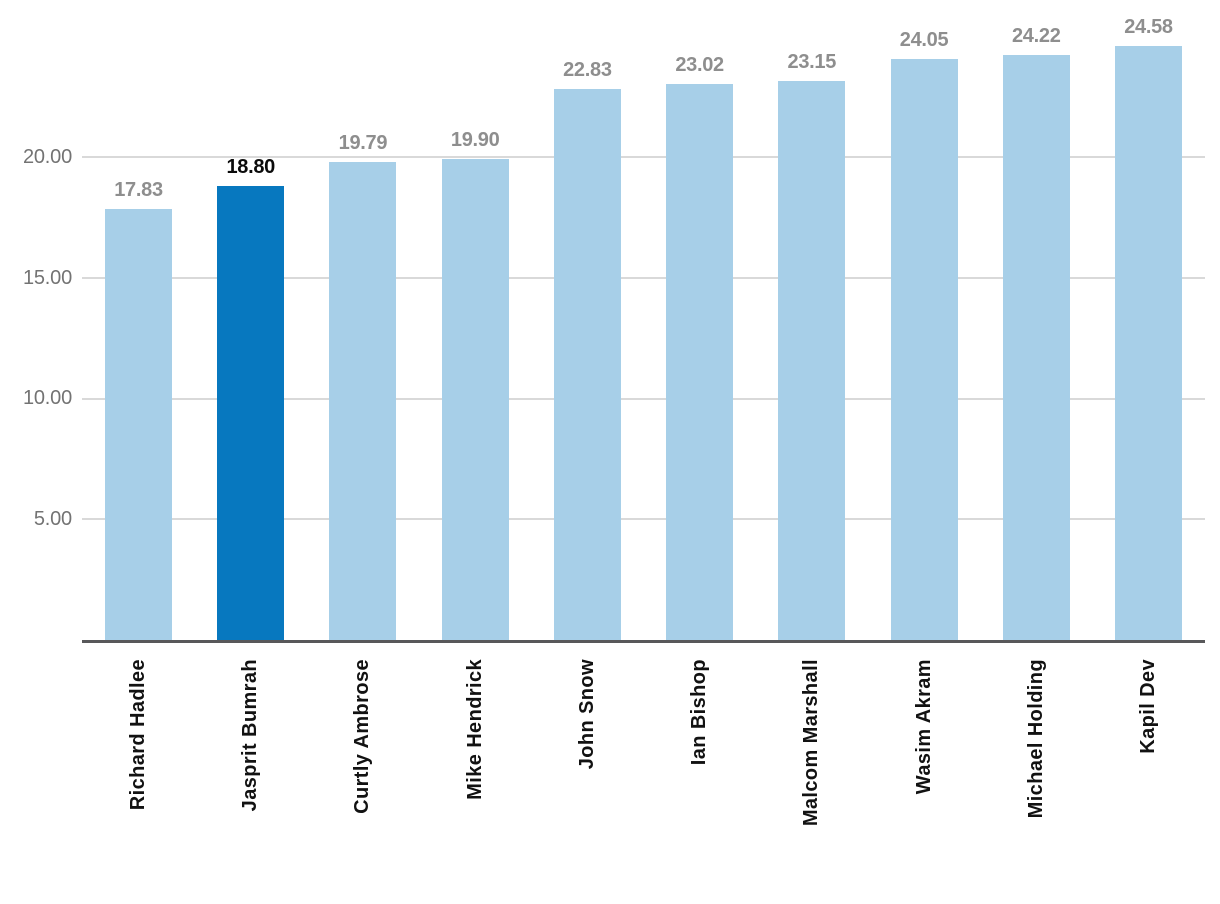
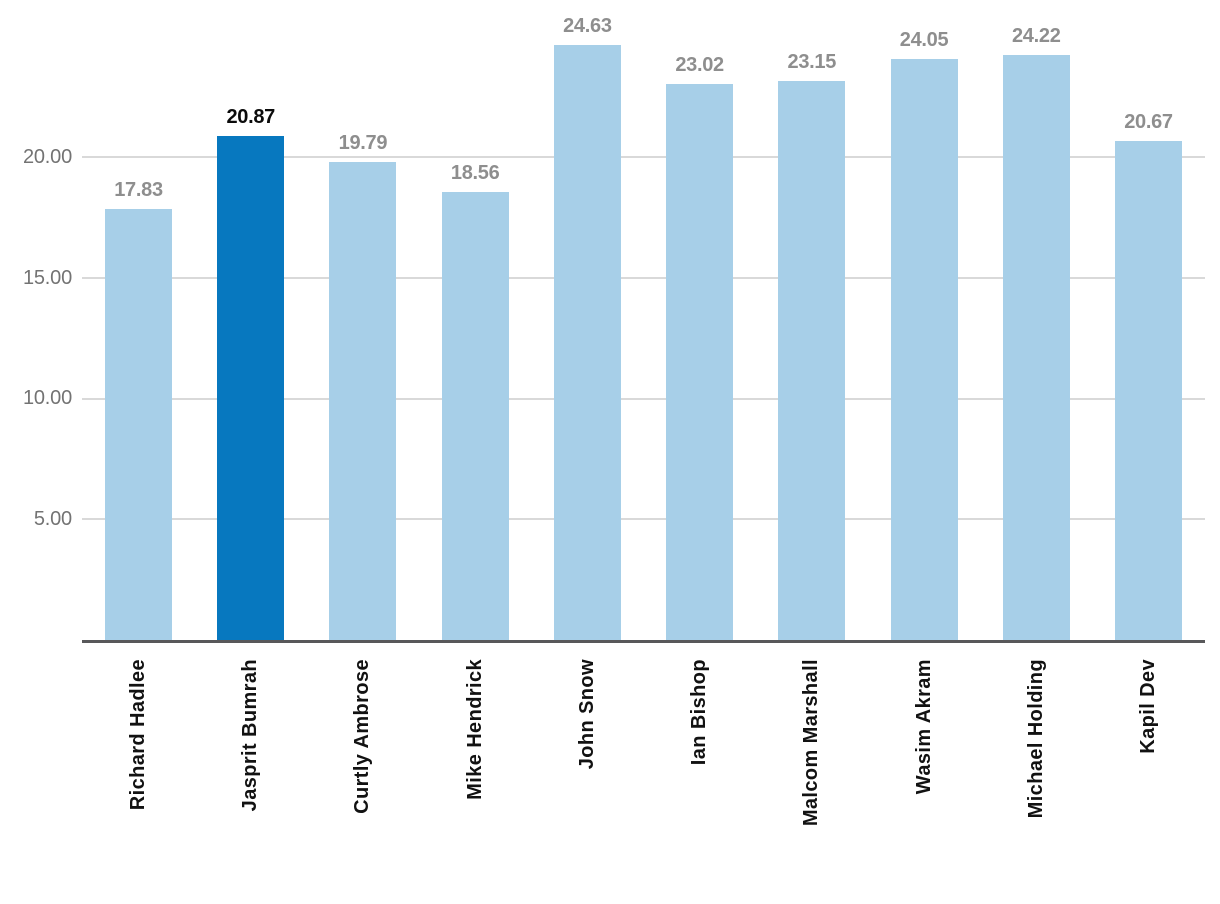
Jasprit Bumrah: 18.80 -> 20.87
Mike Hendrick: 19.90 -> 18.56
John Snow: 22.83 -> 24.63
Kapil Dev: 24.58 -> 20.67
